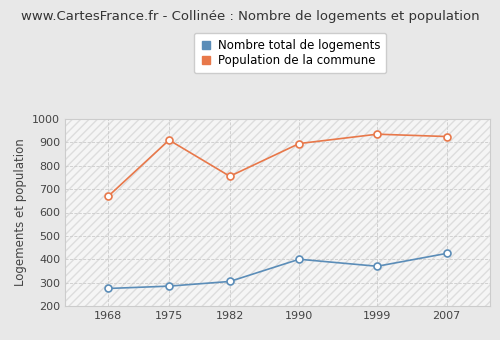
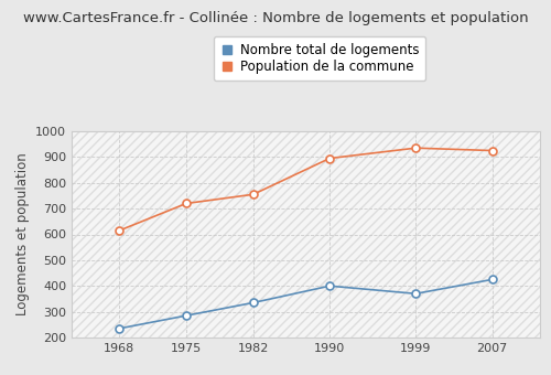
Nombre total de logements/1968: 275 -> 235
Population de la commune/1968: 670 -> 615
Population de la commune/1975: 910 -> 720
Nombre total de logements/1982: 305 -> 335
